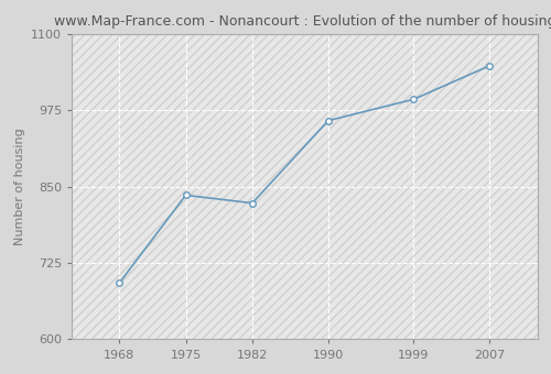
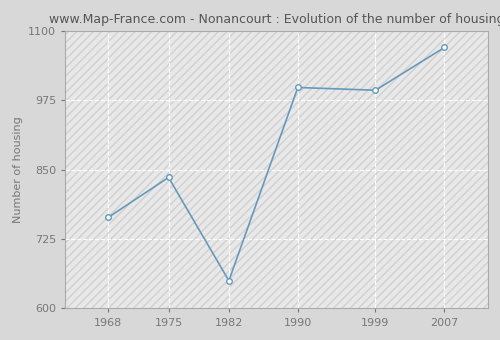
1968: 692 -> 764
1982: 823 -> 650
1990: 958 -> 998
2007: 1048 -> 1070
